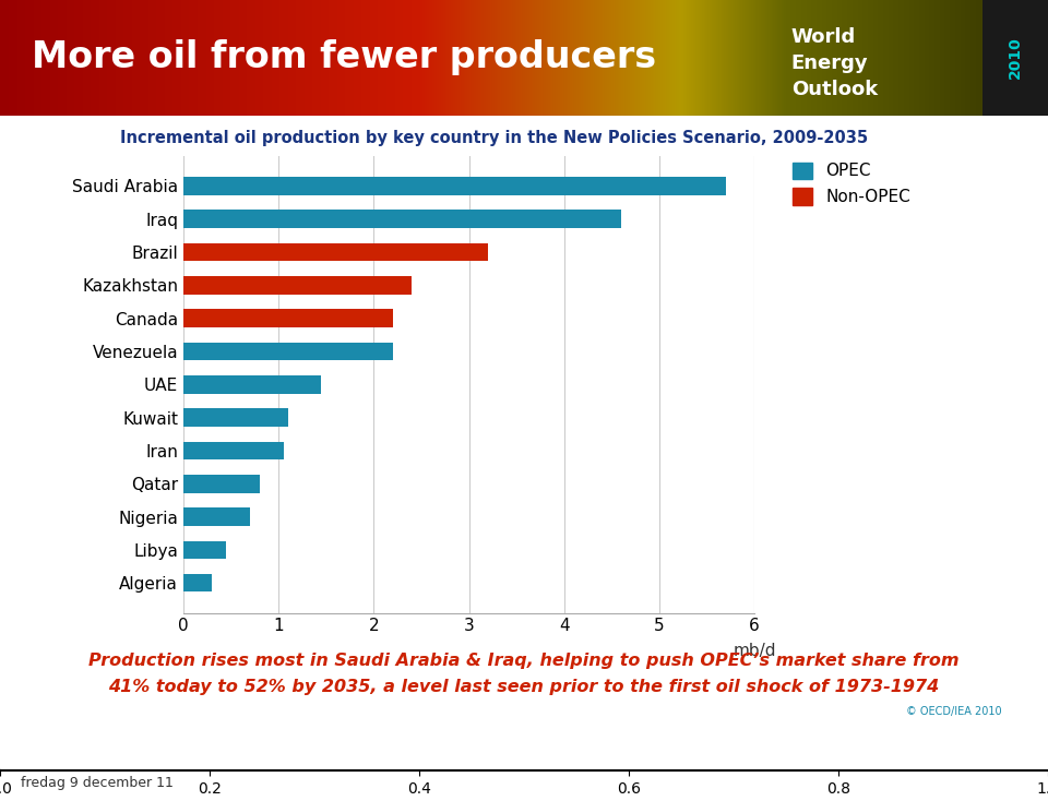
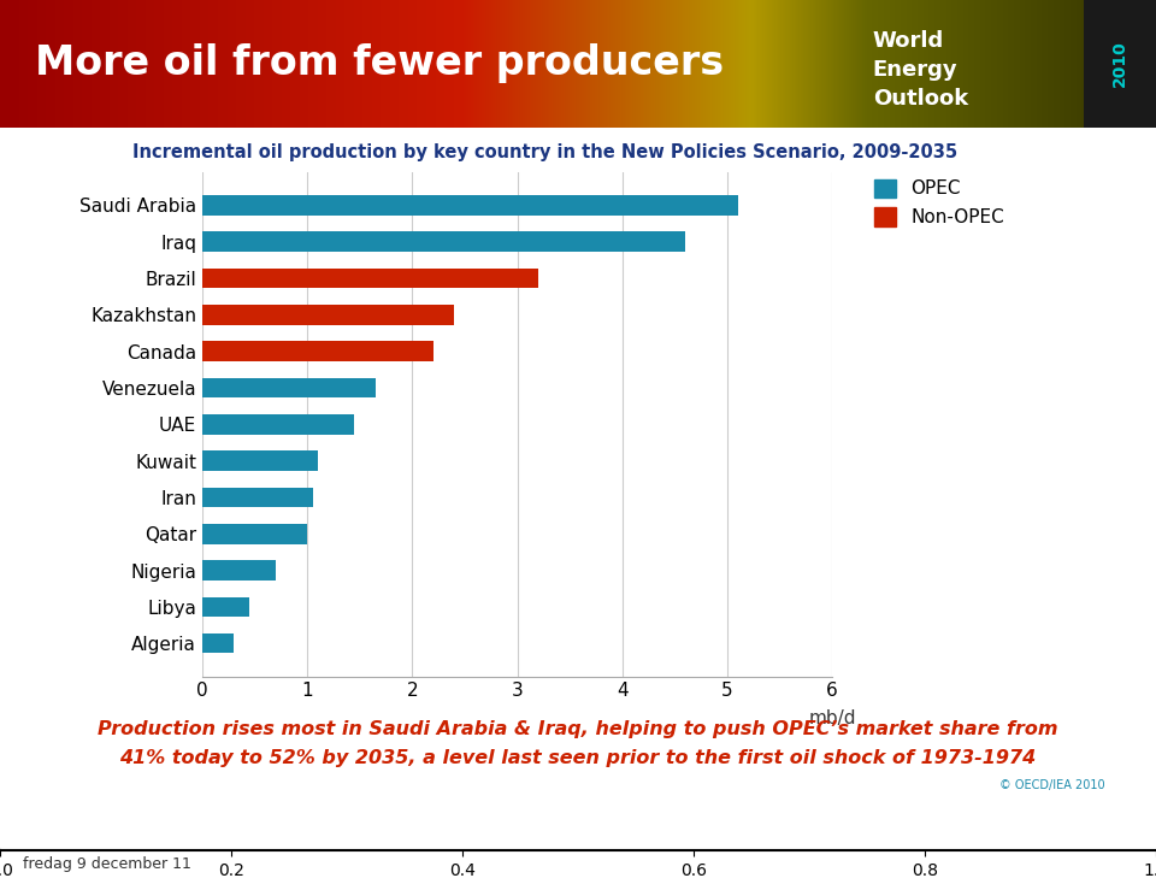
Saudi Arabia: 5.70 -> 5.10
Venezuela: 2.20 -> 1.65
Qatar: 0.80 -> 1.00
